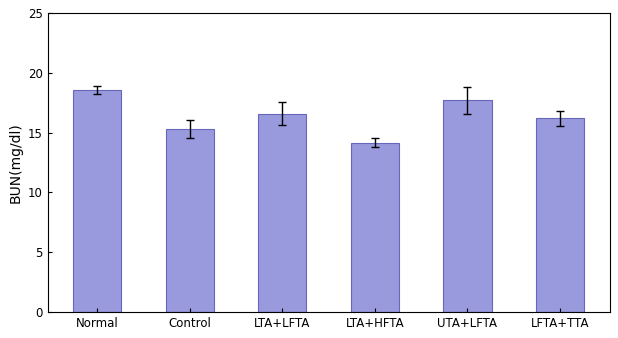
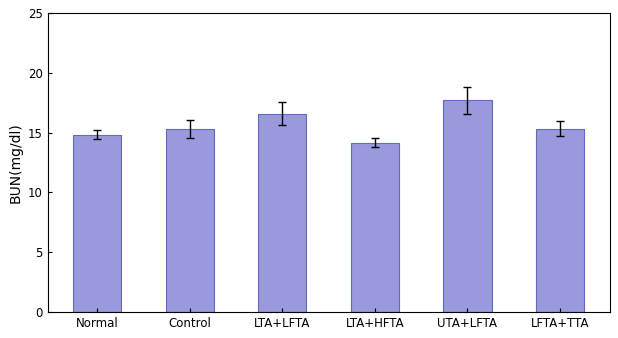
Normal: 18.6 -> 14.8
LFTA+TTA: 16.2 -> 15.3
